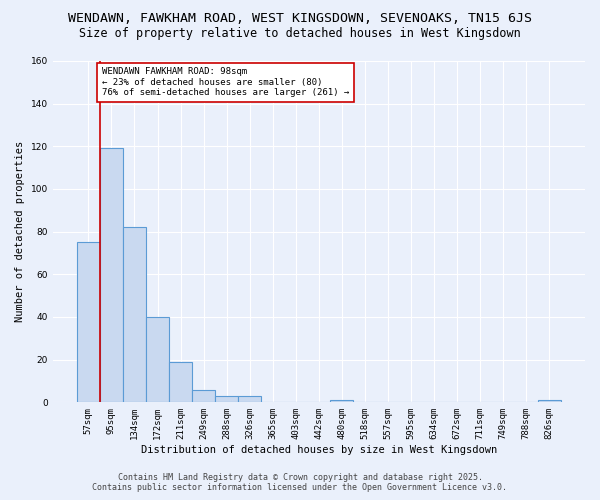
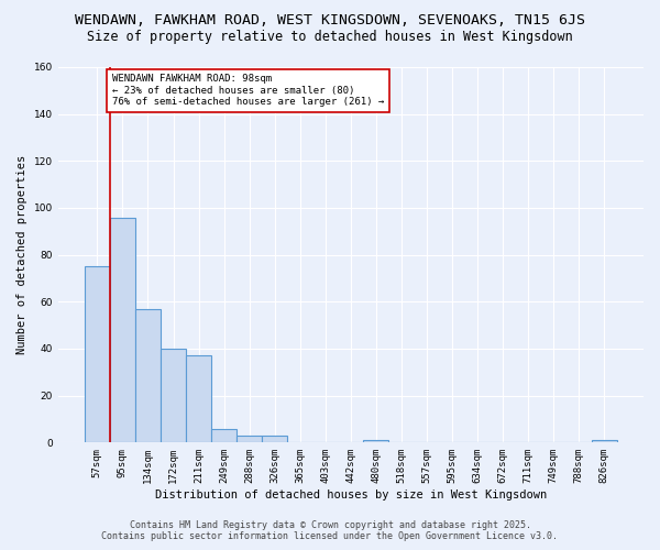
95sqm: 119 -> 96
134sqm: 82 -> 57
211sqm: 19 -> 37
